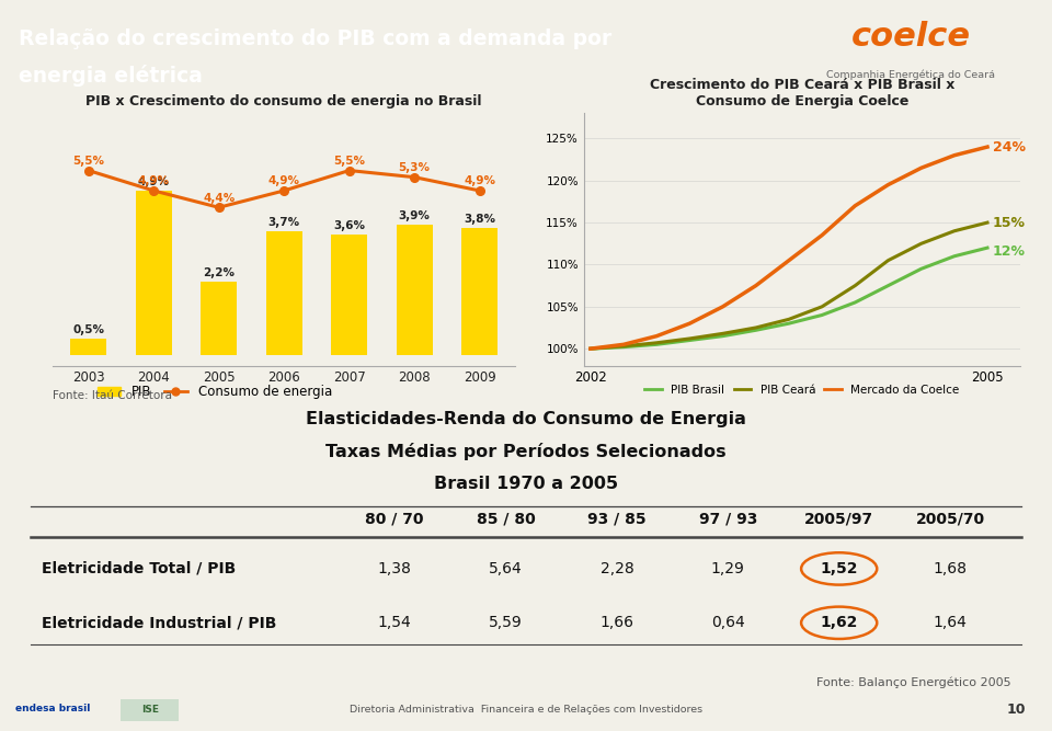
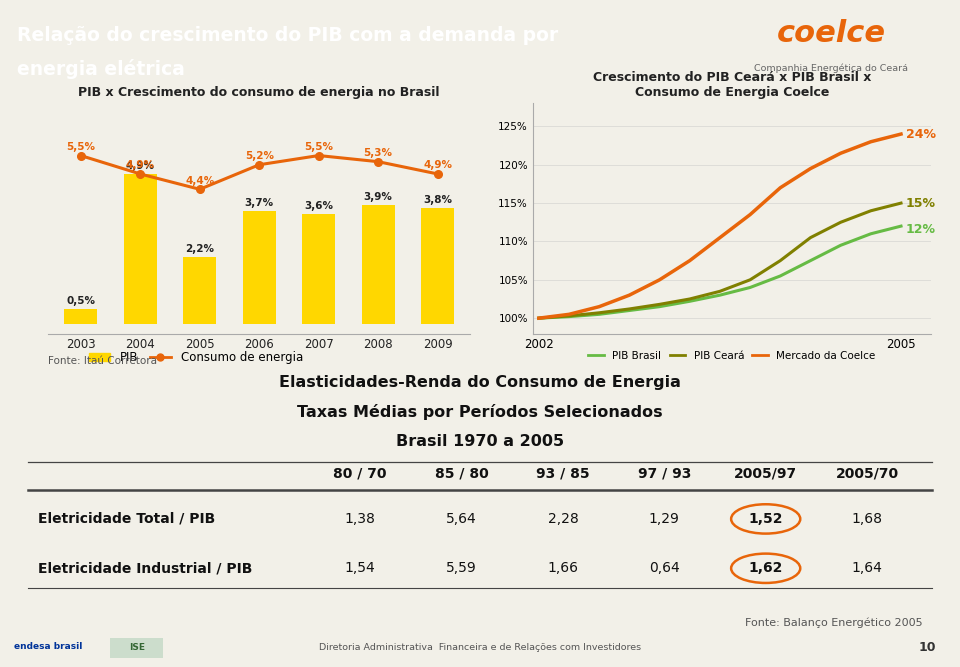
PIB x Crescimento do consumo de energia no Brasil/Consumo de energia/2006: 4,9% -> 5,2%
